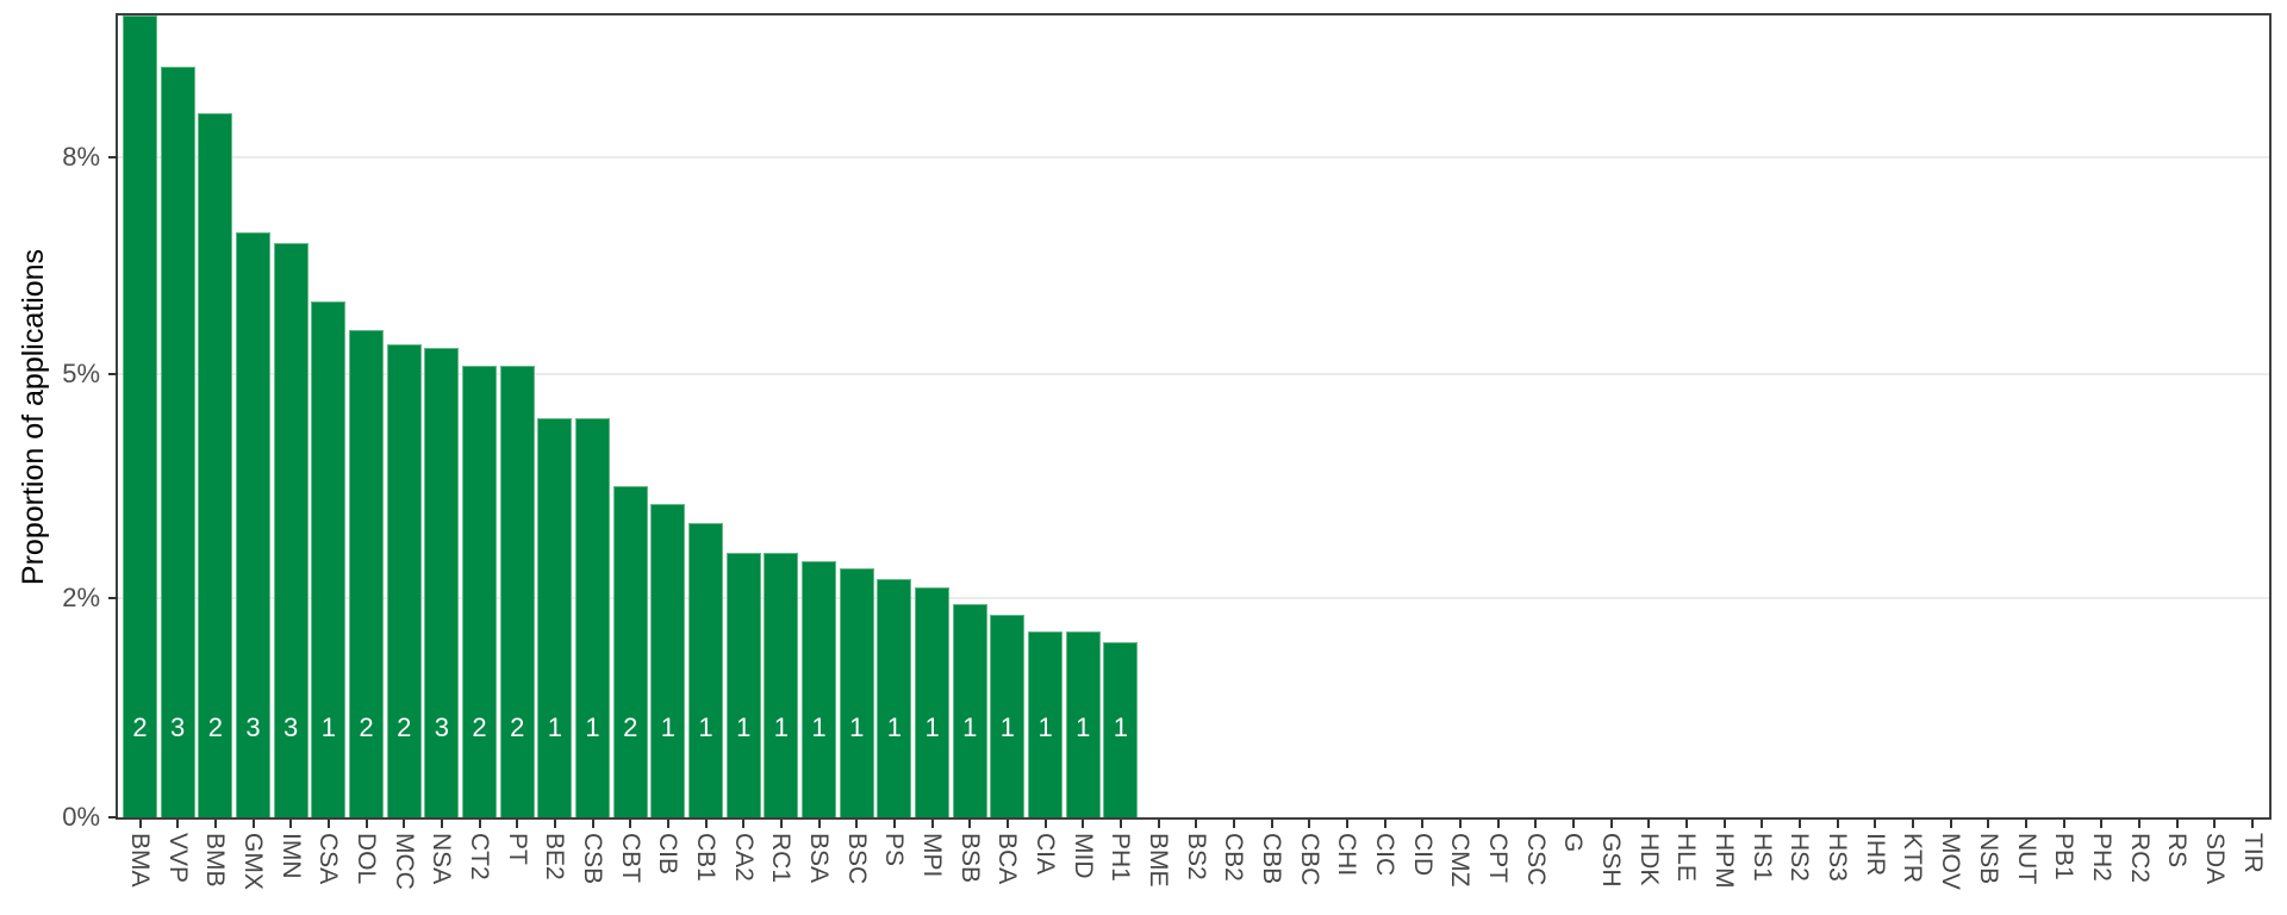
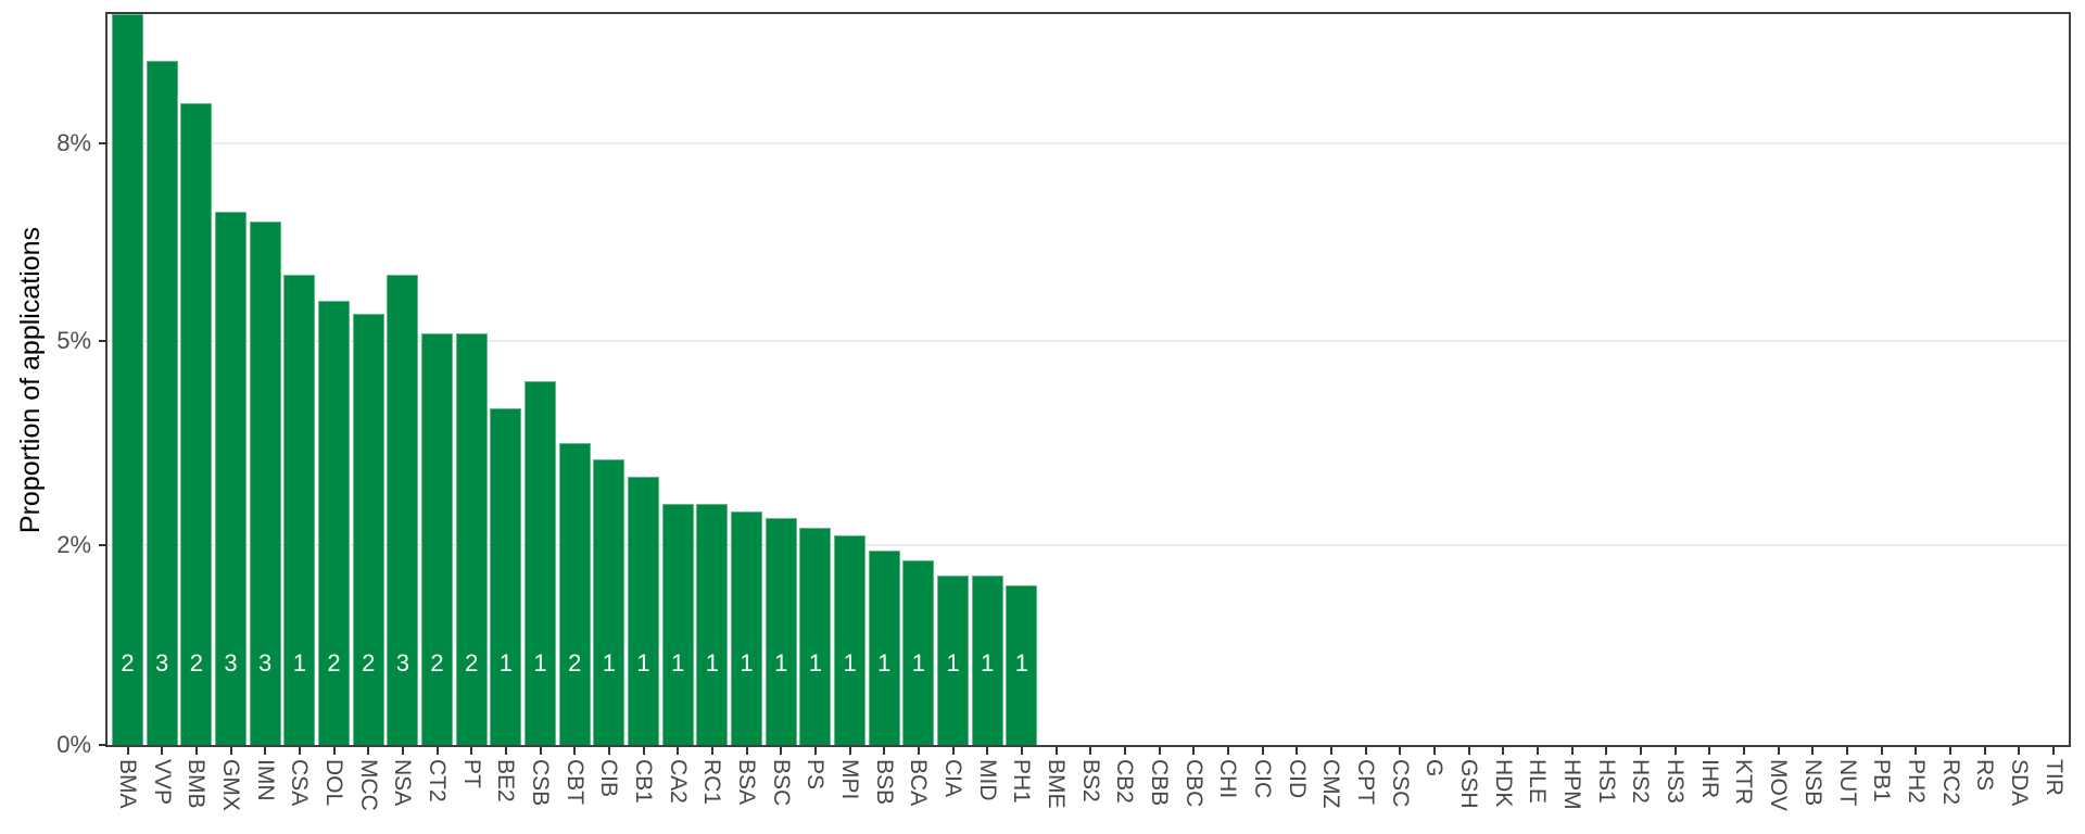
NSA: 5.3% -> 6.0%
BE2: 4.4% -> 4.0%
